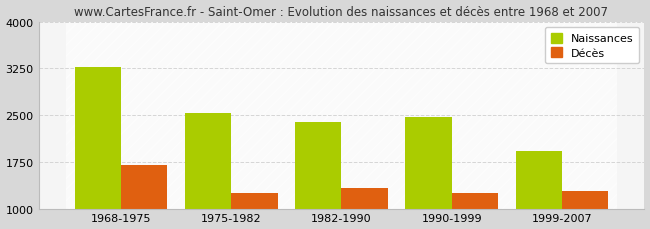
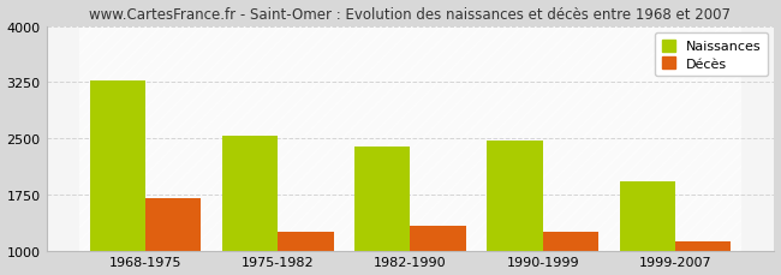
Décès/1999-2007: 1280 -> 1120
